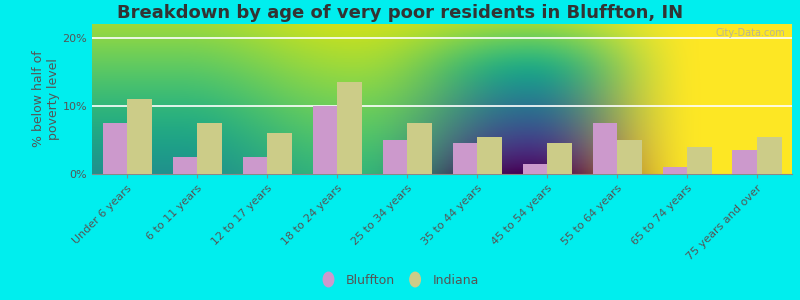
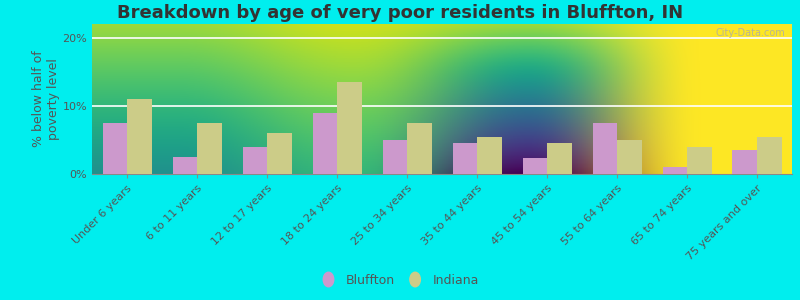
Bluffton/12 to 17 years: 2.5% -> 4.0%
Bluffton/18 to 24 years: 10.0% -> 9.0%
Bluffton/45 to 54 years: 1.5% -> 2.4%
